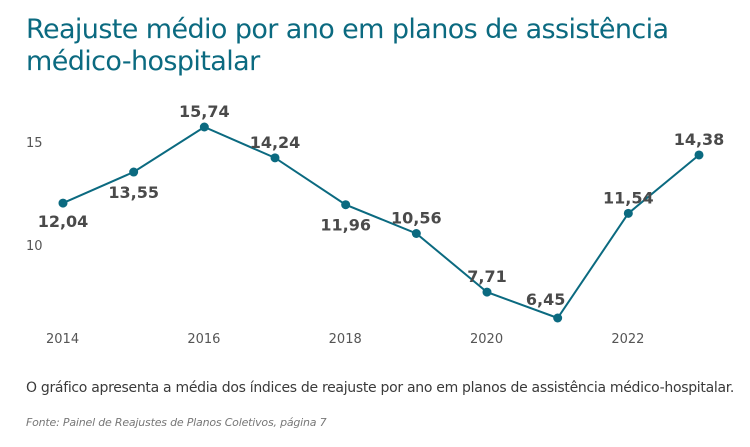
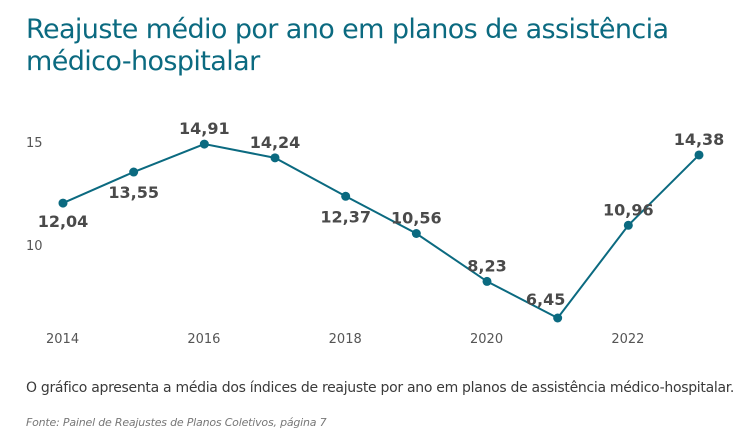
2016: 15,74 -> 14,91
2018: 11,96 -> 12,37
2020: 7,71 -> 8,23
2022: 11,54 -> 10,96
